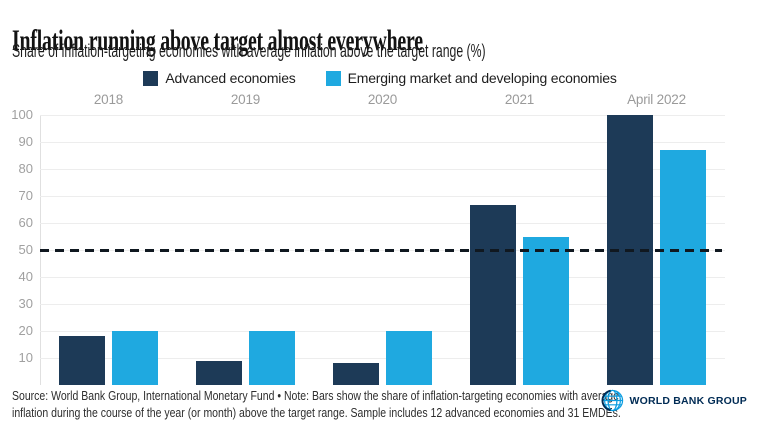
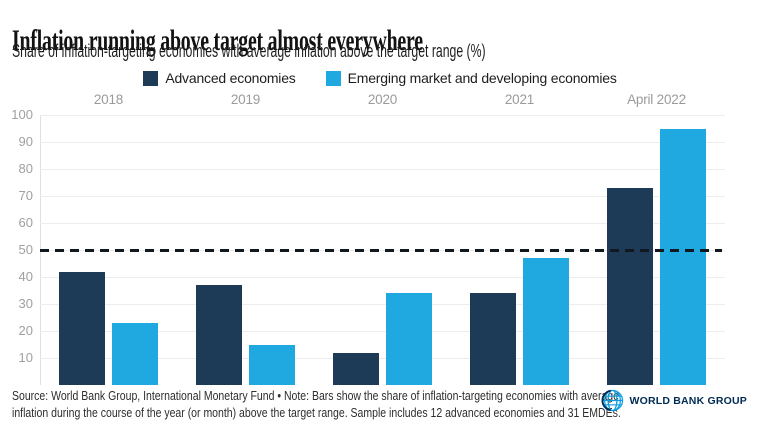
Advanced economies/2018: 18 -> 42
Emerging market and developing economies/2018: 20 -> 23
Advanced economies/2019: 9 -> 37
Emerging market and developing economies/2019: 20 -> 15
Advanced economies/2020: 8 -> 12
Emerging market and developing economies/2020: 20 -> 34
Advanced economies/2021: 67 -> 34
Emerging market and developing economies/2021: 55 -> 47
Advanced economies/April 2022: 100 -> 73
Emerging market and developing economies/April 2022: 87 -> 95
